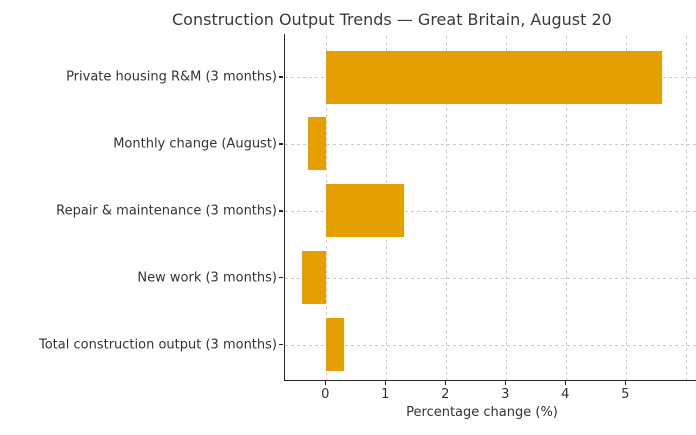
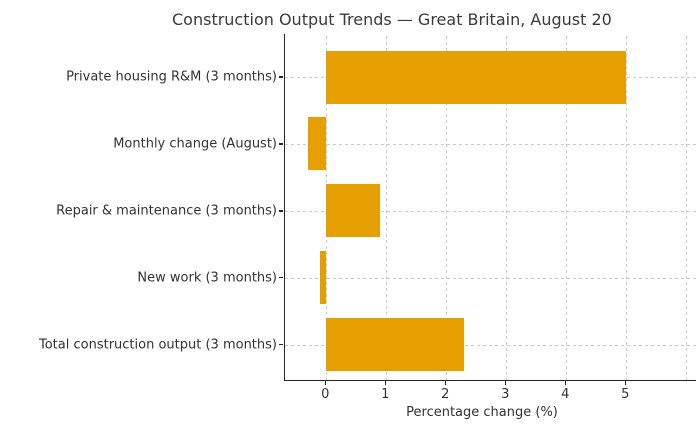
Private housing R&M (3 months): 5.6 -> 5.0
Repair & maintenance (3 months): 1.3 -> 0.9
New work (3 months): -0.4 -> -0.1
Total construction output (3 months): 0.3 -> 2.3
